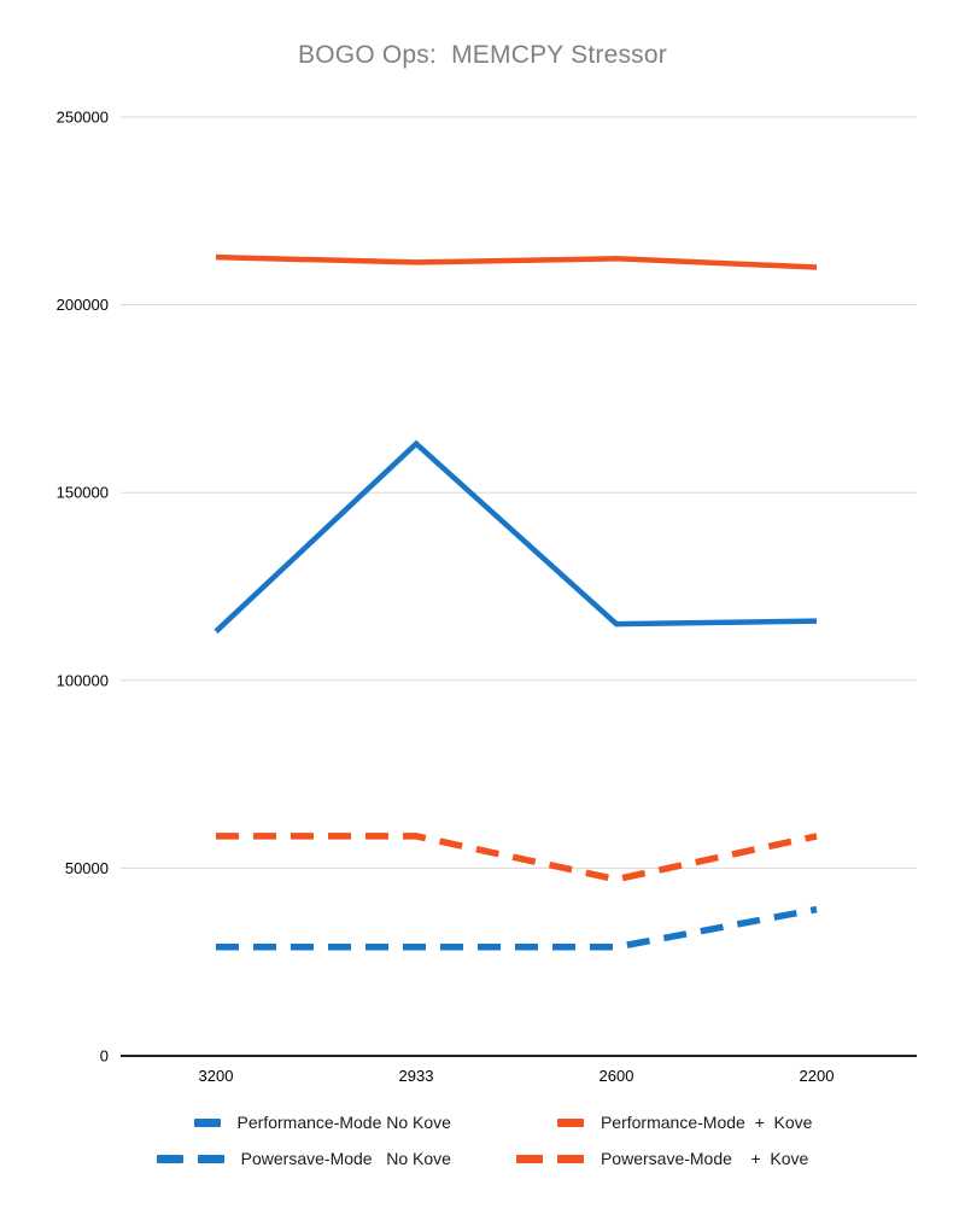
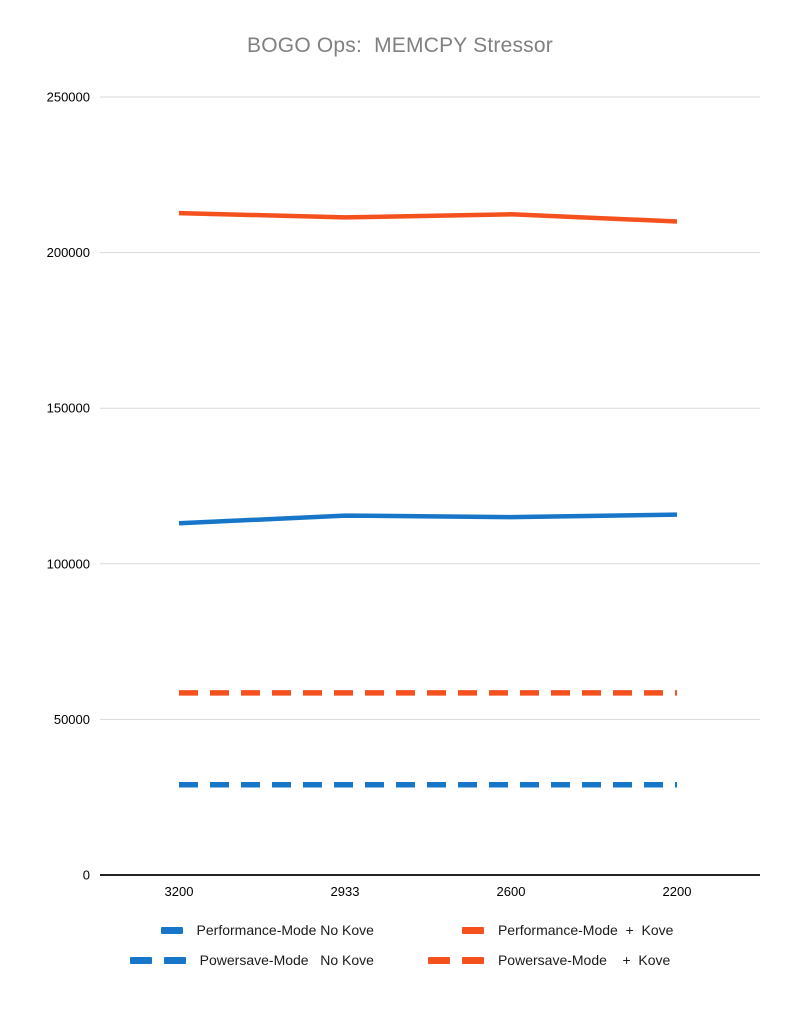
Performance-Mode No Kove/2933: 163000 -> 116000
Powersave-Mode + Kove/2600: 47000 -> 58000
Powersave-Mode No Kove/2200: 39000 -> 29000
